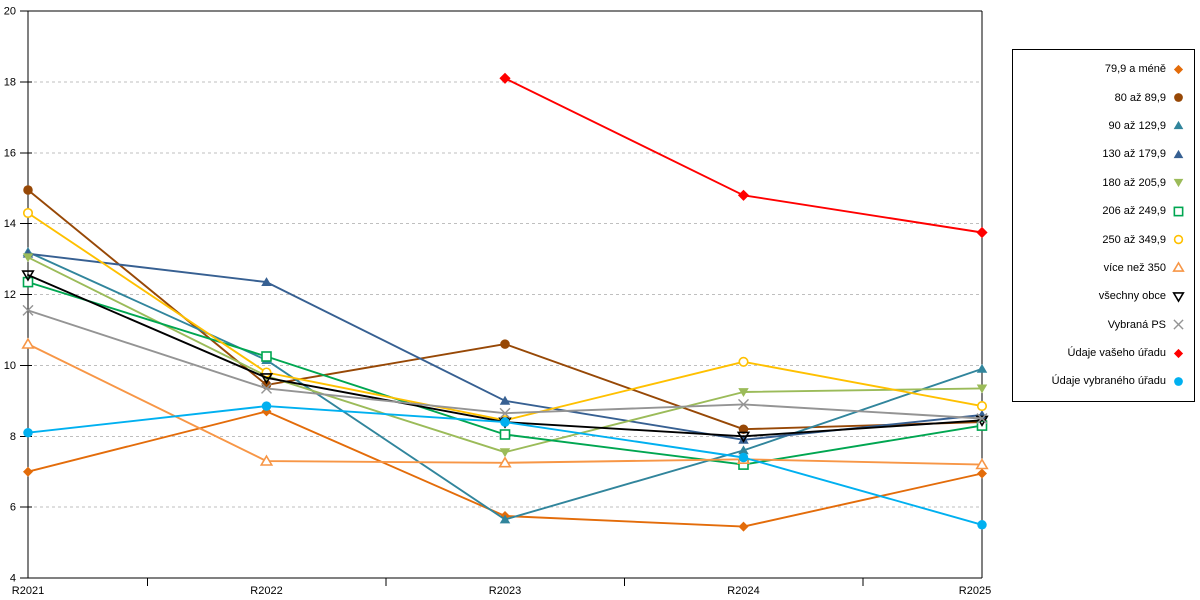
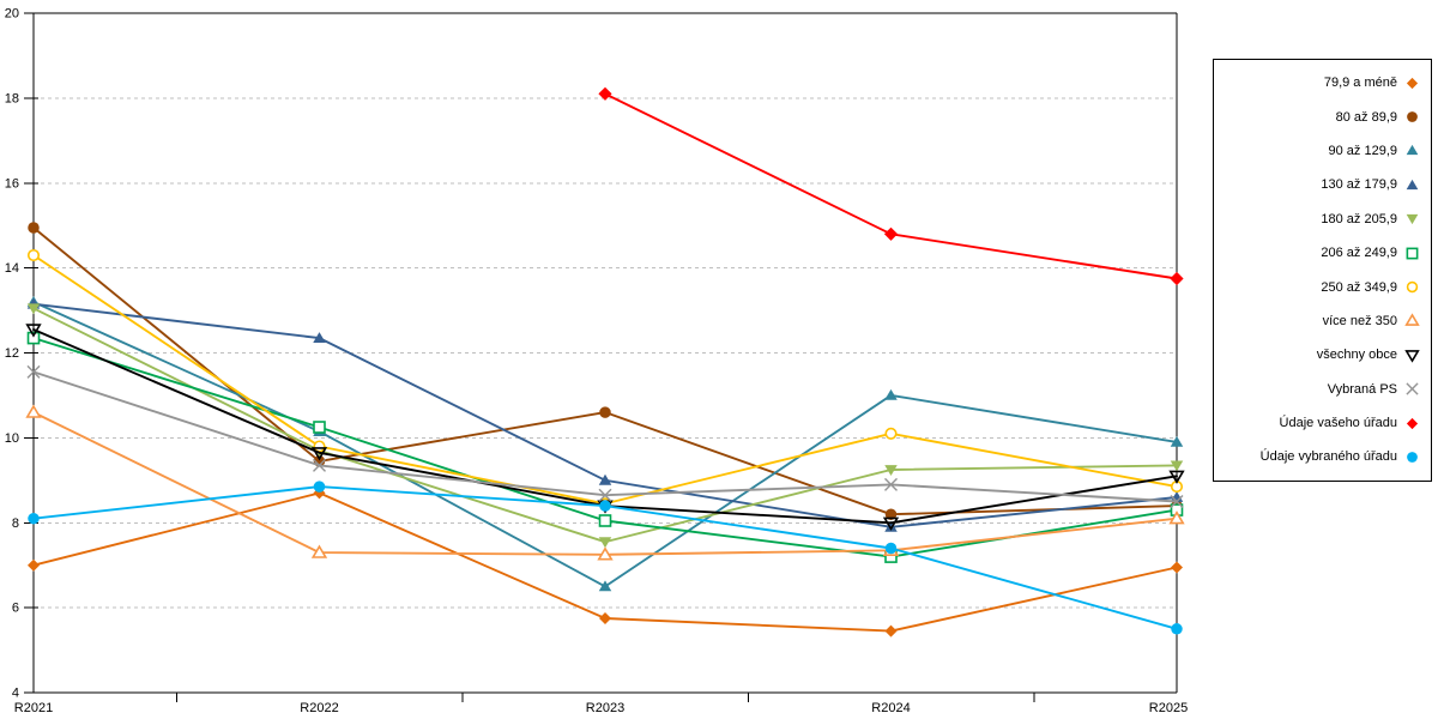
90 až 129,9/R2023: 5.7 -> 6.5
90 až 129,9/R2024: 7.6 -> 11.0
více než 350/R2025: 7.2 -> 8.1
všechny obce/R2025: 8.4 -> 9.1
